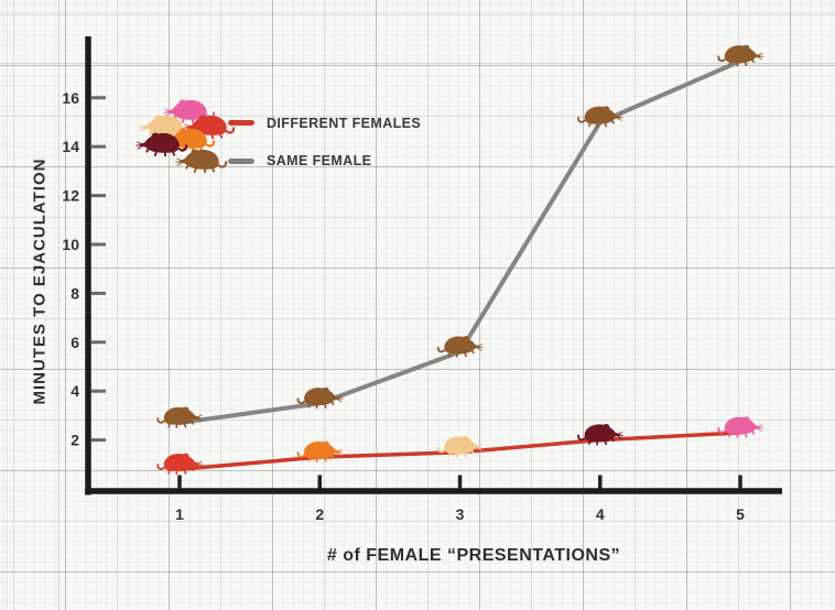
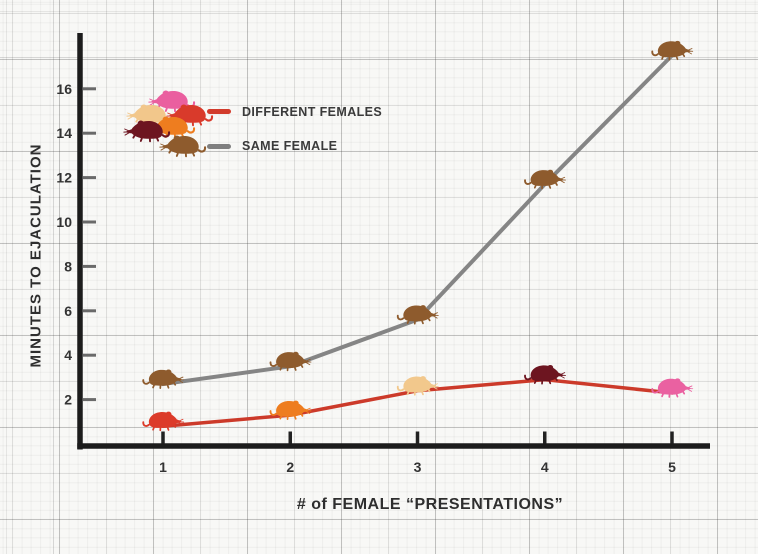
DIFFERENT FEMALES/3: 1.5 -> 2.4
DIFFERENT FEMALES/4: 2.0 -> 2.9
SAME FEMALE/4: 15.0 -> 11.7
